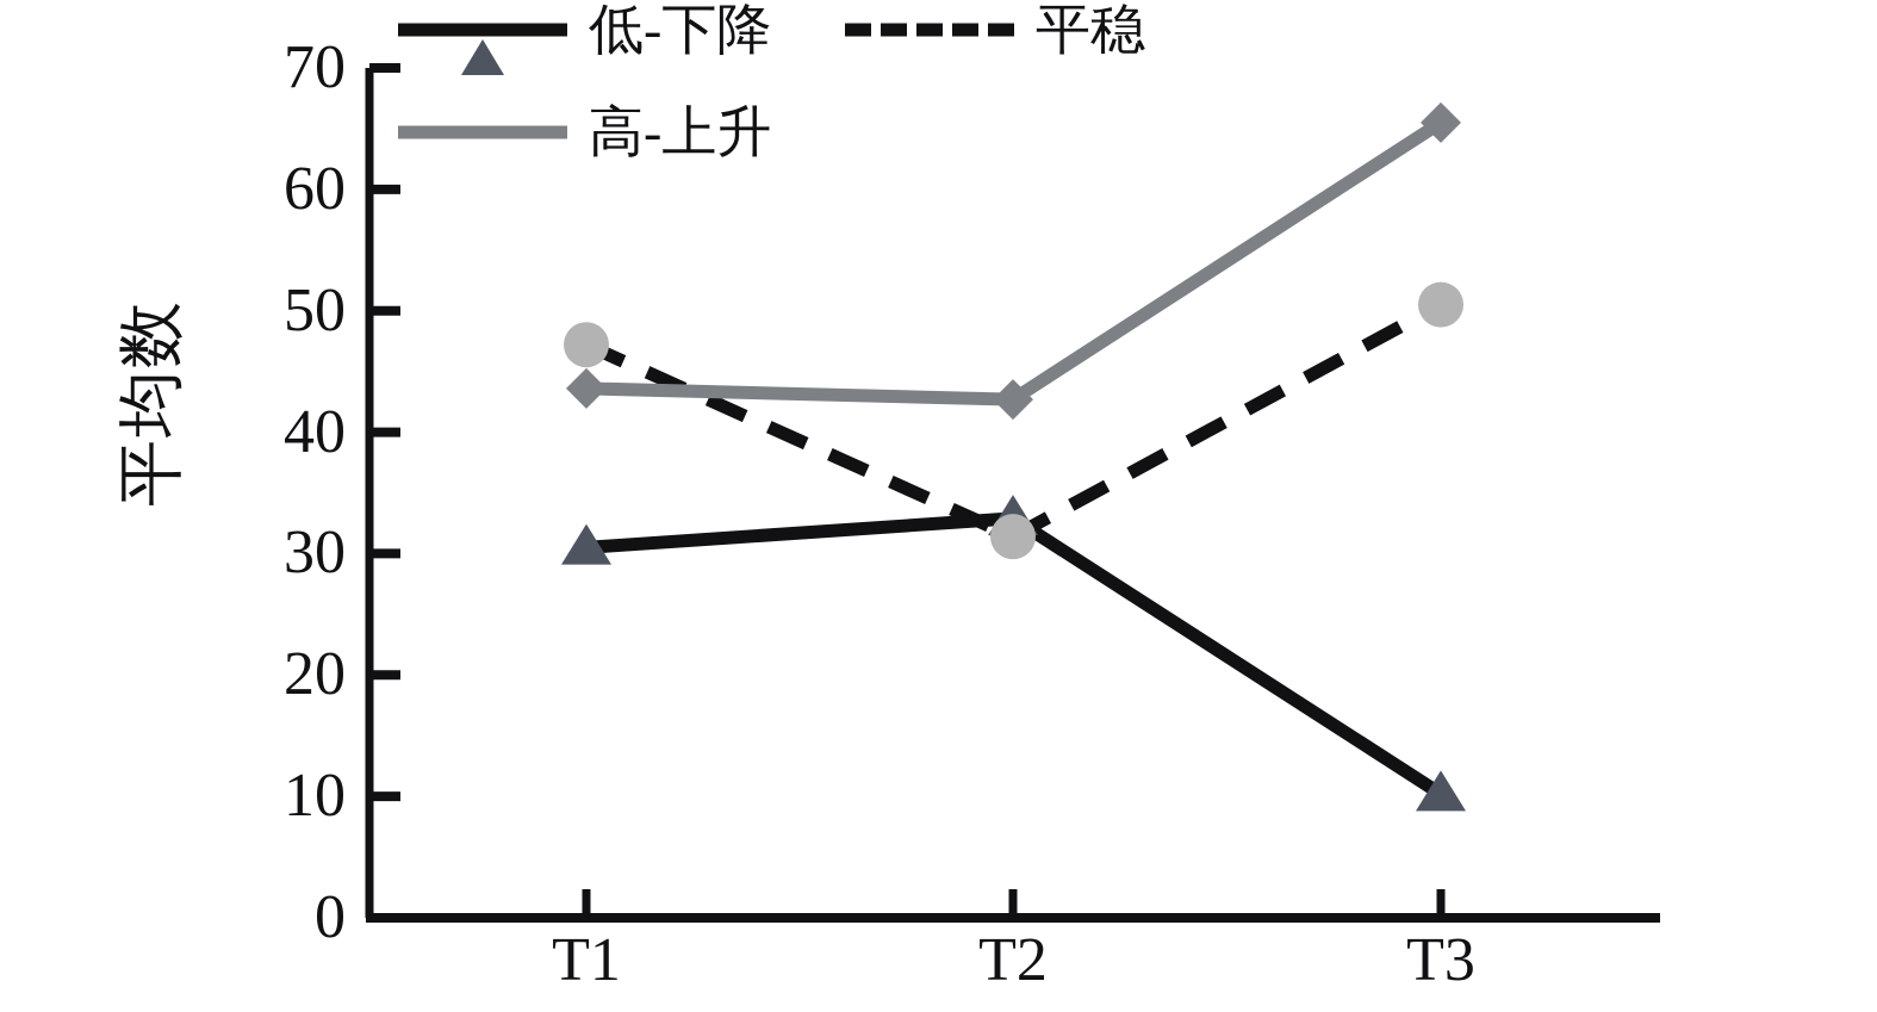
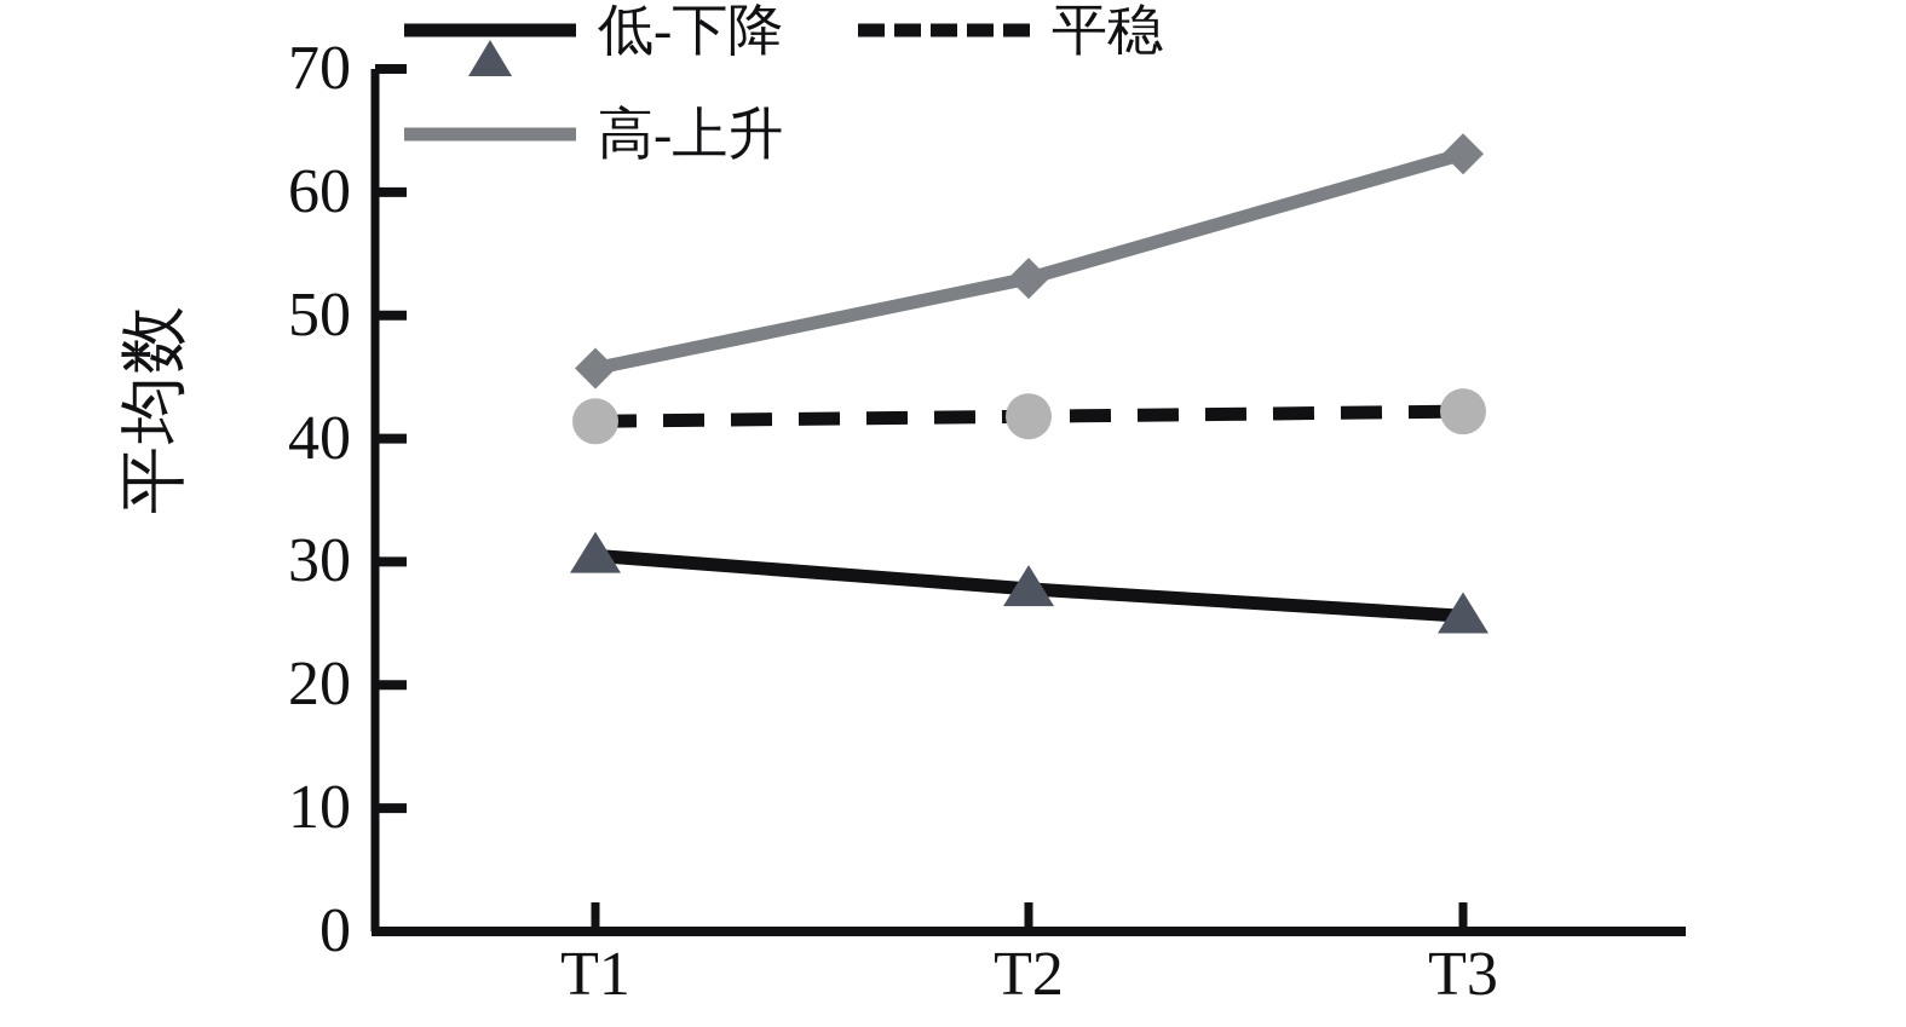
平稳/T1: 47.2 -> 41.4
高-上升/T1: 43.6 -> 45.7
低-下降/T2: 32.9 -> 27.8
平稳/T2: 31.4 -> 41.8
高-上升/T2: 42.7 -> 53.0
低-下降/T3: 10.2 -> 25.6
平稳/T3: 50.5 -> 42.2
高-上升/T3: 65.5 -> 63.1
